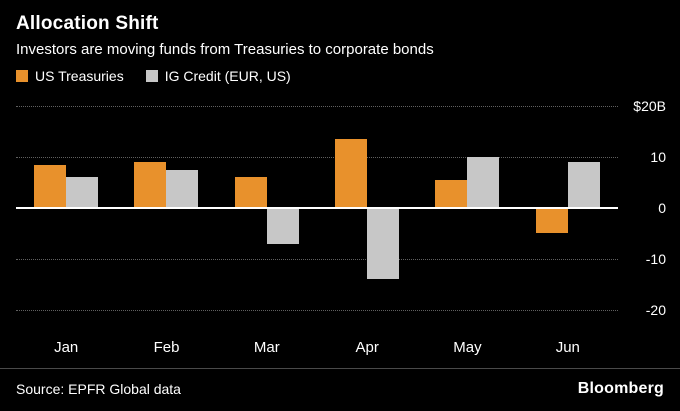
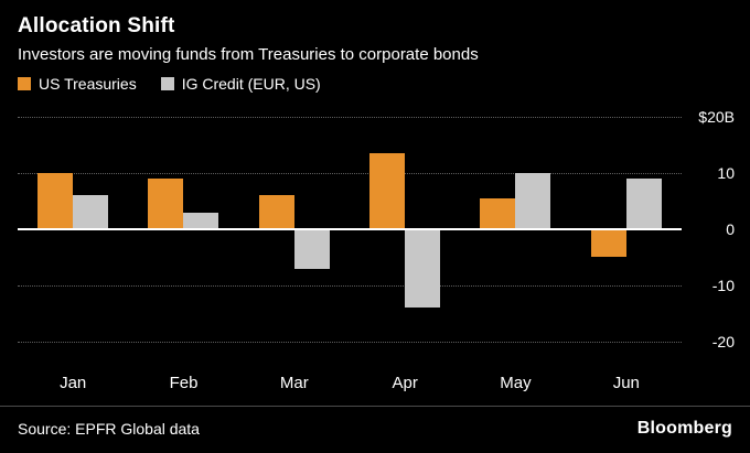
US Treasuries/Jan: $8B -> $10B
IG Credit (EUR, US)/Feb: $8B -> $3B
